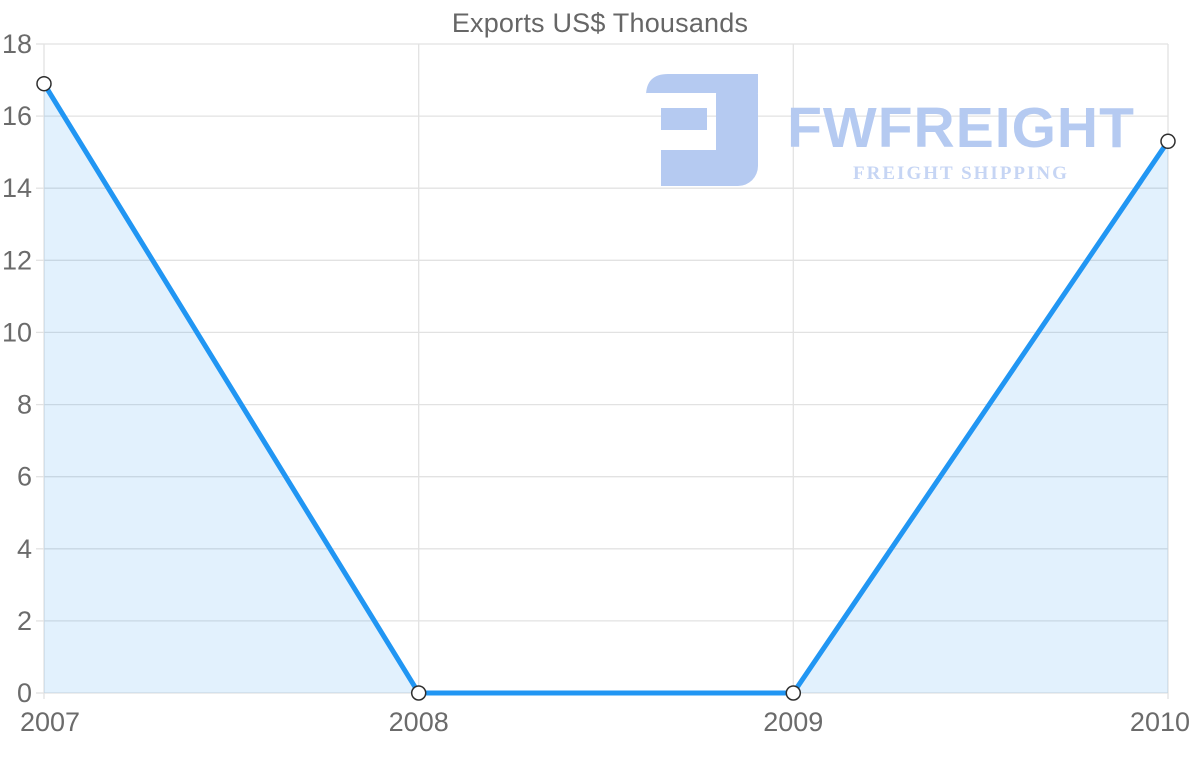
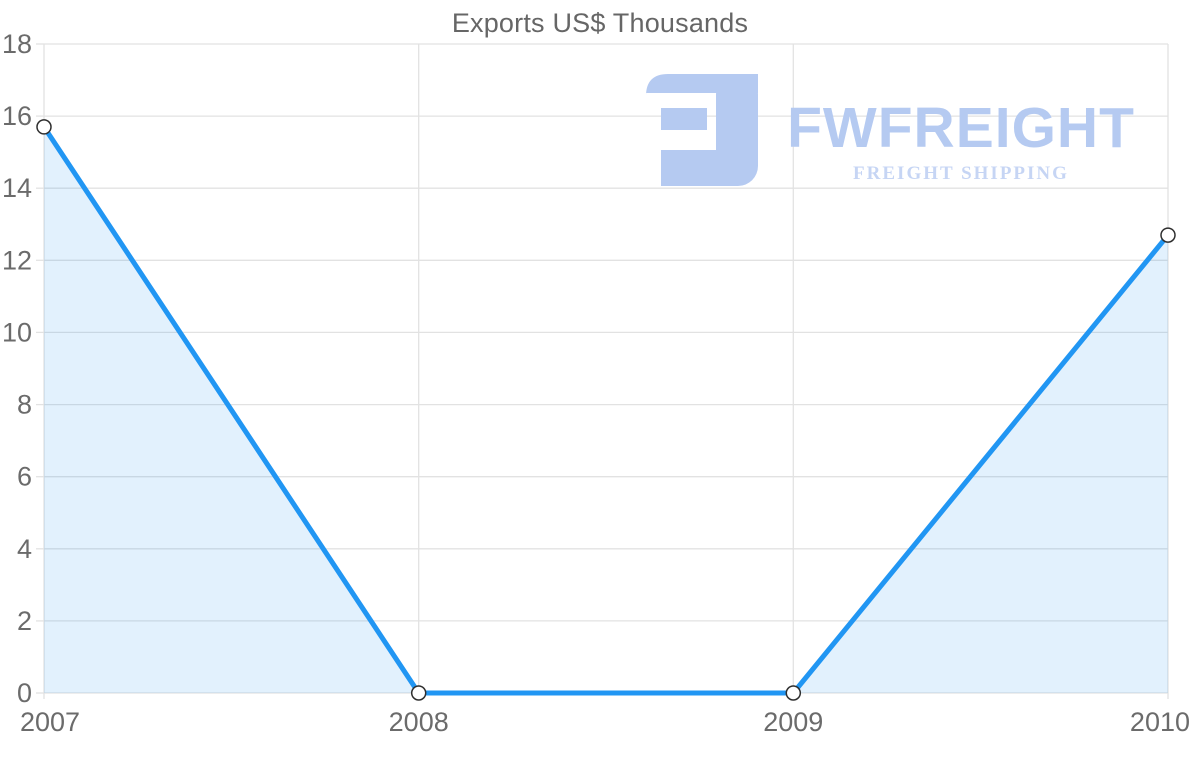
2007: 16.9 -> 15.7
2010: 15.3 -> 12.7
